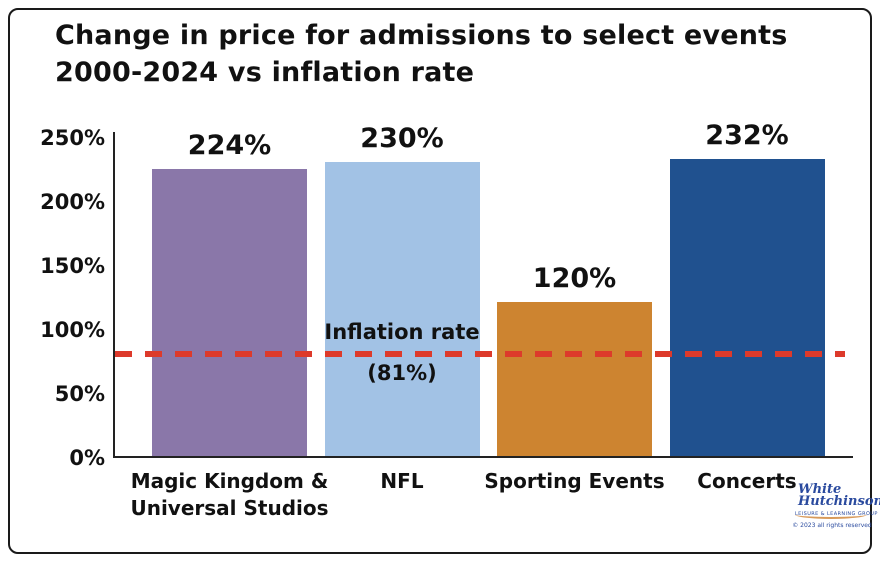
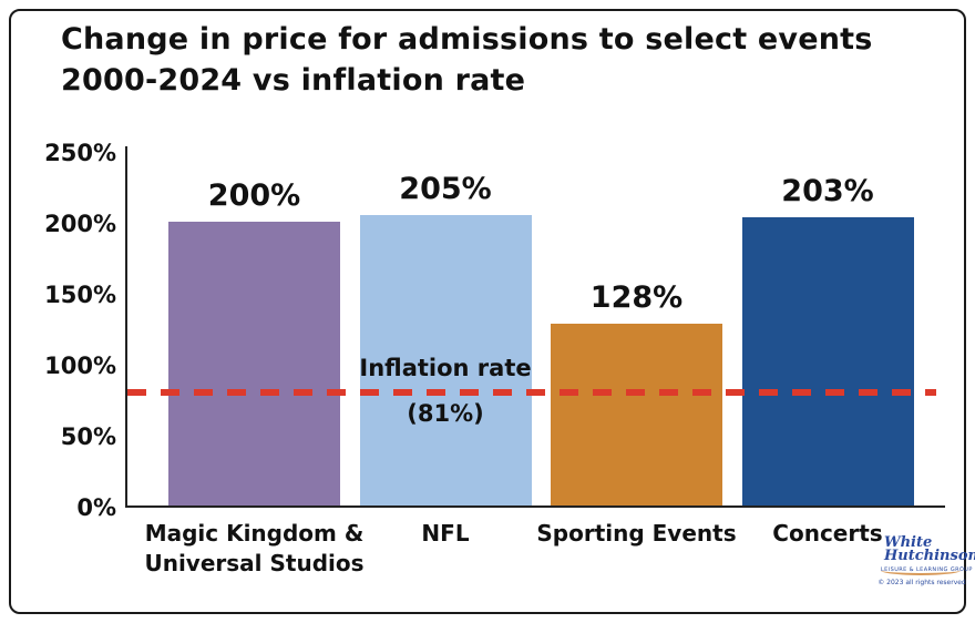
Magic Kingdom & Universal Studios: 224% -> 200%
NFL: 230% -> 205%
Sporting Events: 120% -> 128%
Concerts: 232% -> 203%
